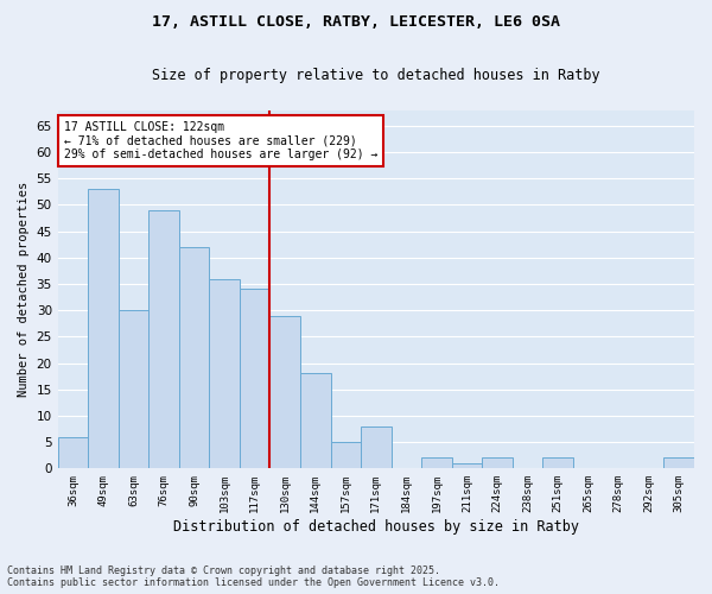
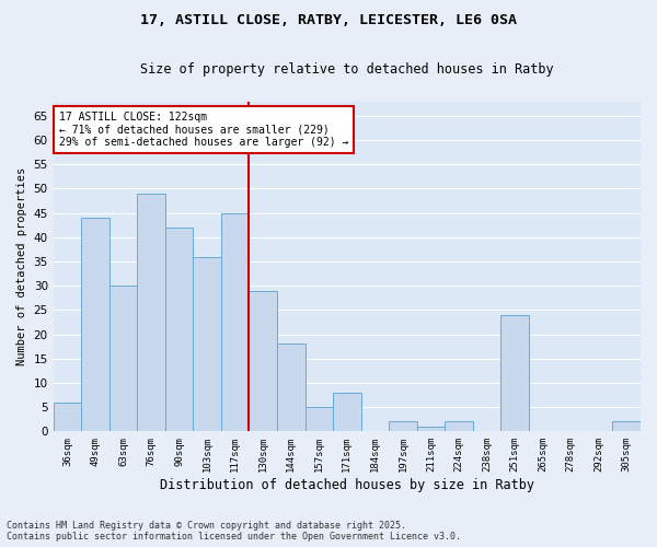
49sqm: 53 -> 44
117sqm: 34 -> 45
251sqm: 2 -> 24
